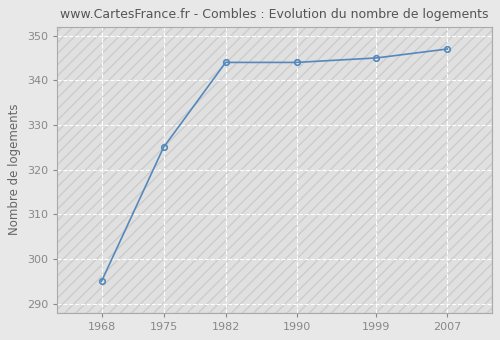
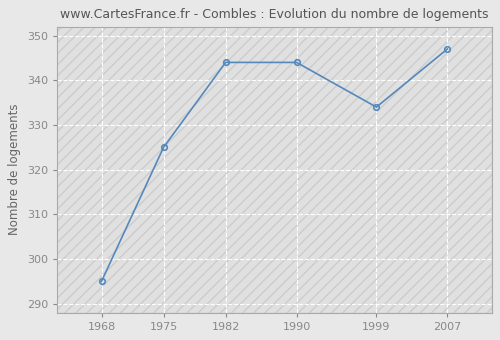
1999: 345 -> 334
